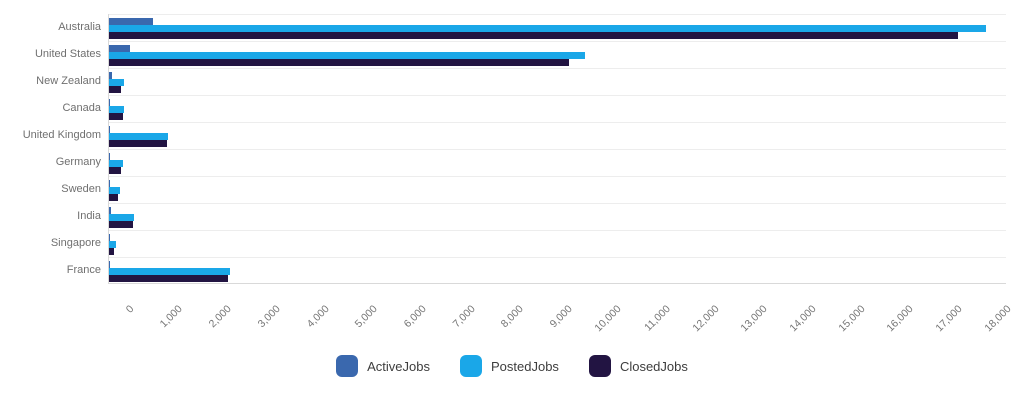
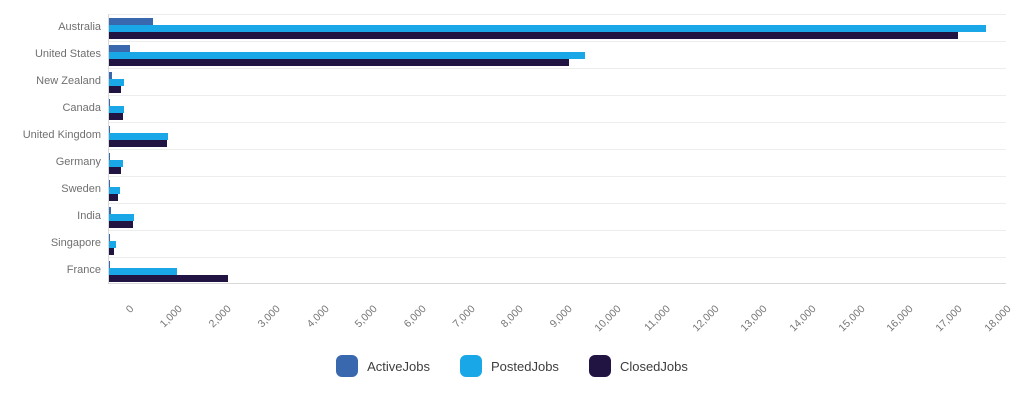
PostedJobs/France: 2500 -> 1400
